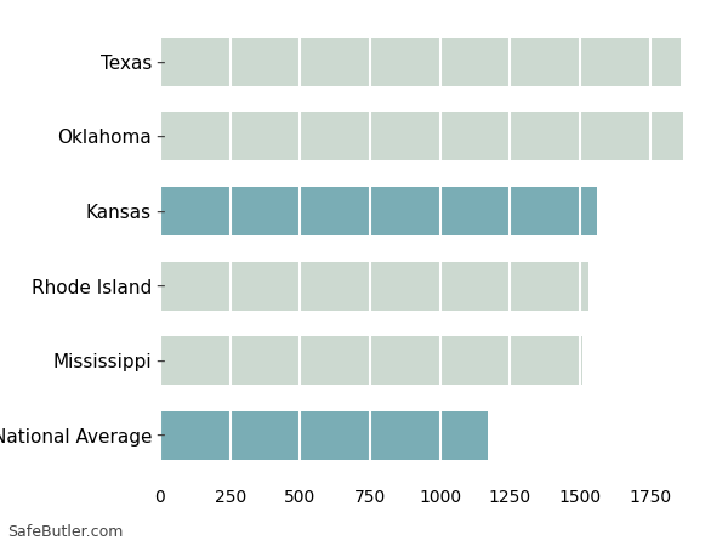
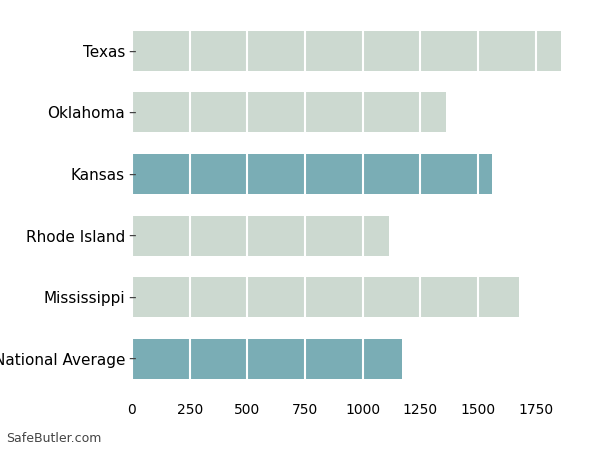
Oklahoma: 1868 -> 1360
Rhode Island: 1530 -> 1115
Mississippi: 1510 -> 1675
